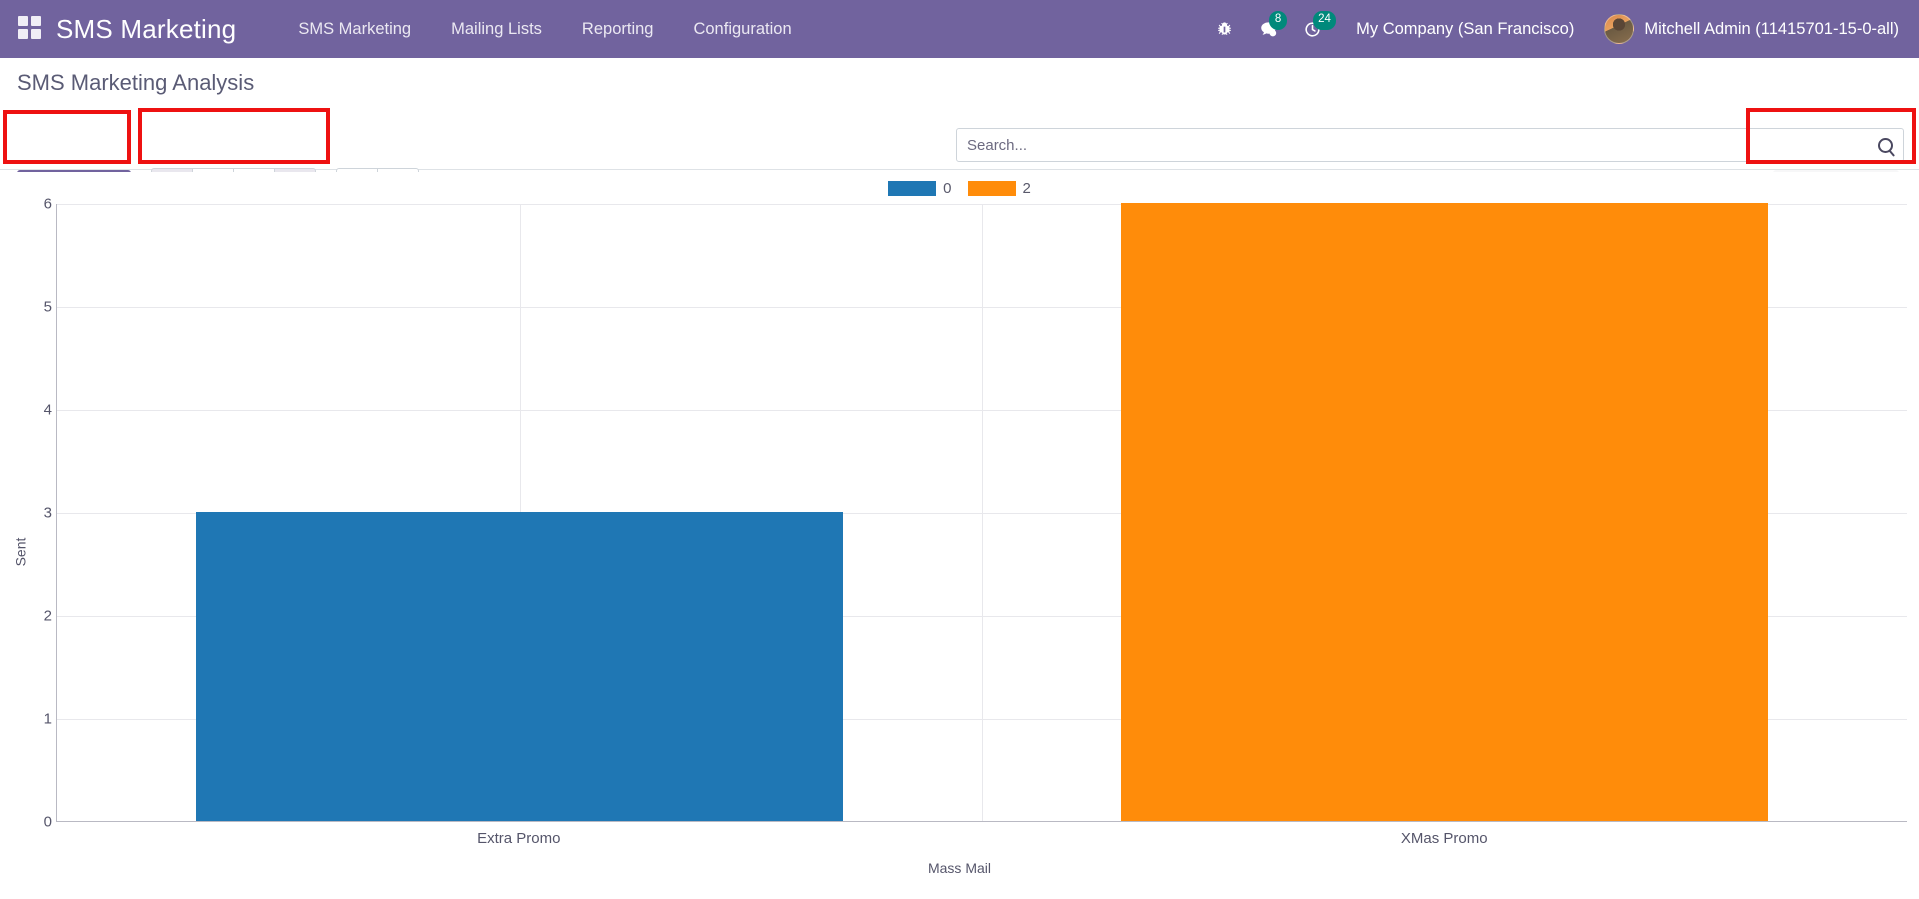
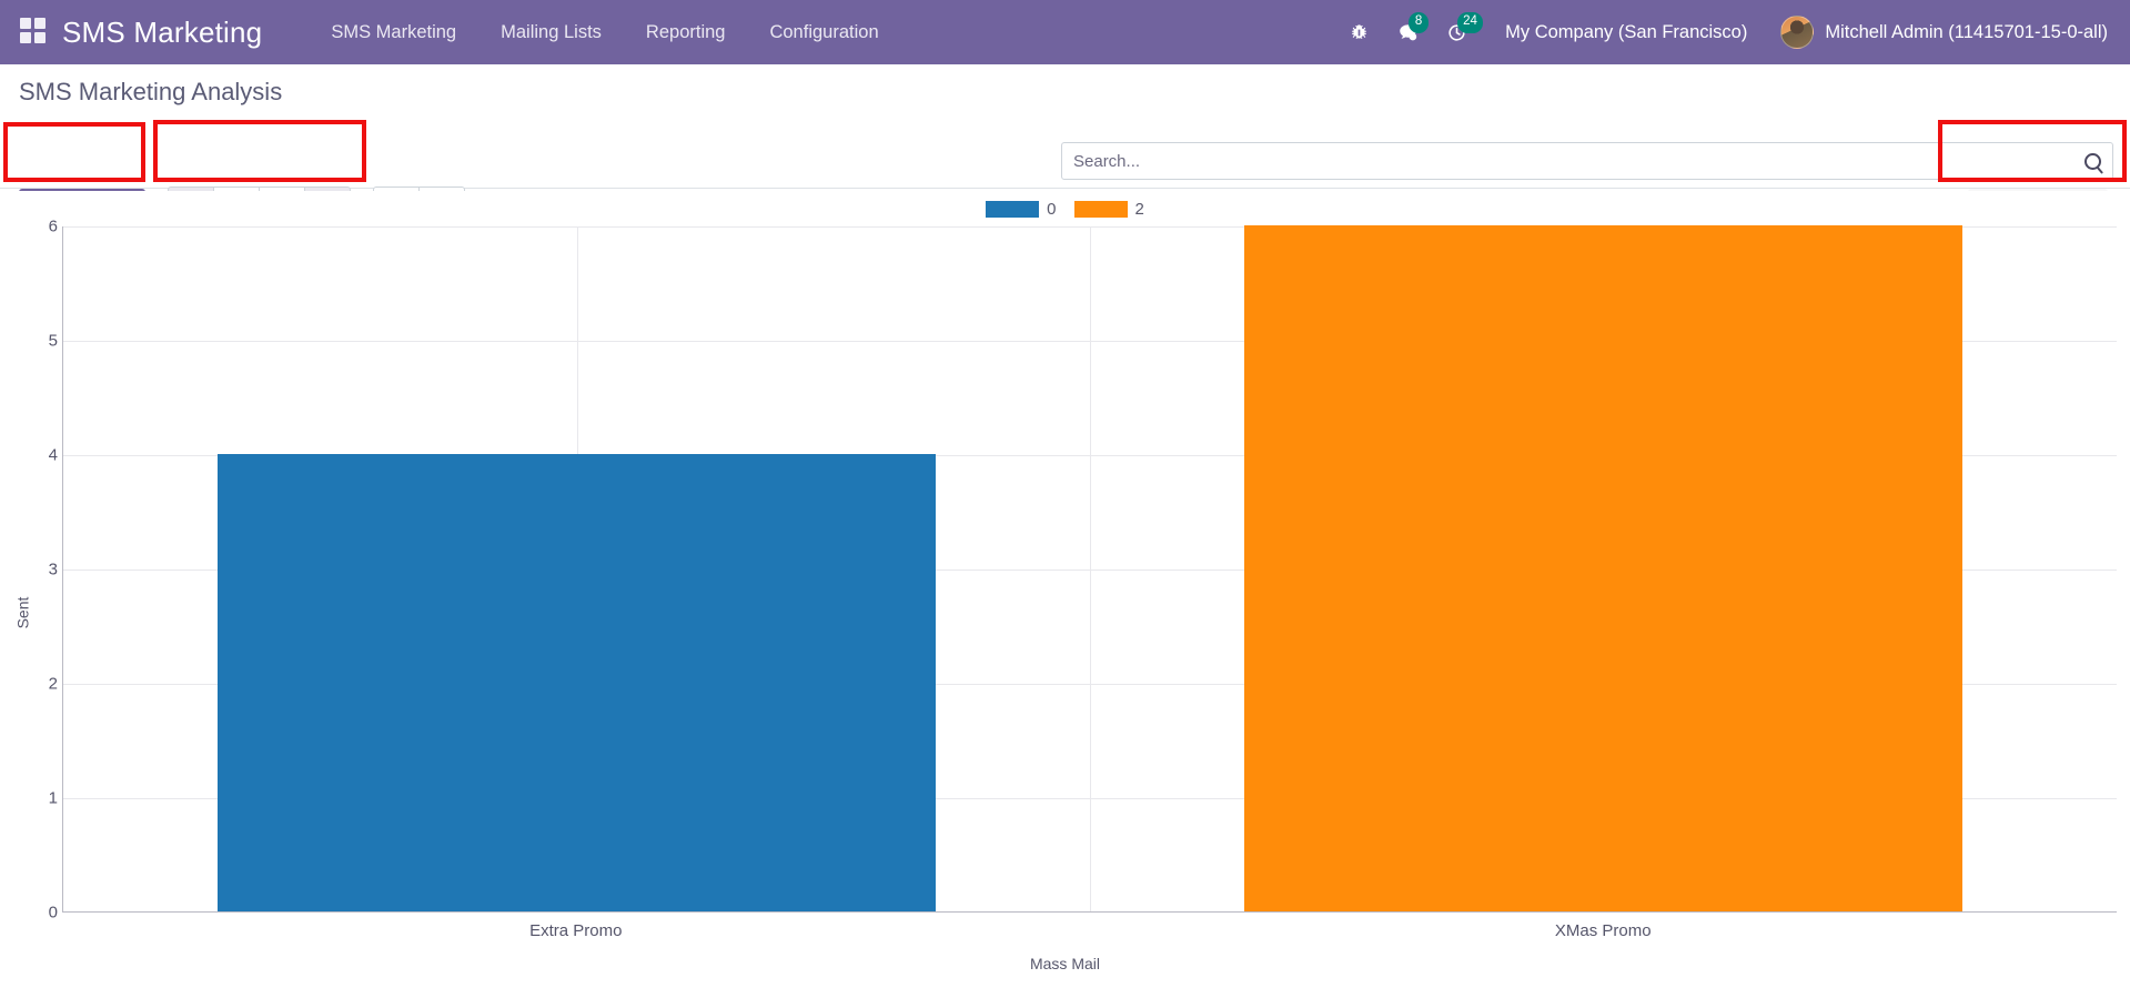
0/Extra Promo: 3 -> 4
